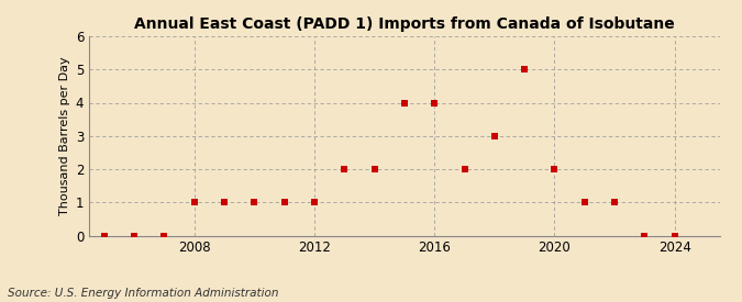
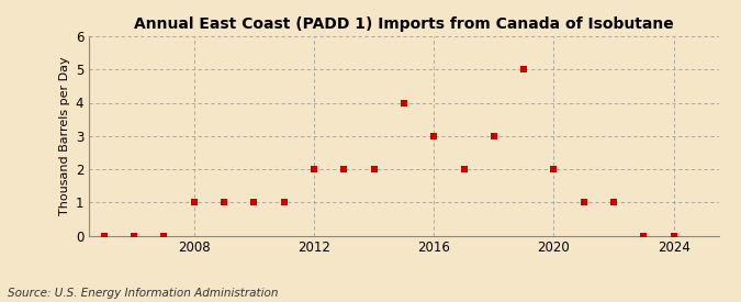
2012: 1 -> 2
2016: 4 -> 3
